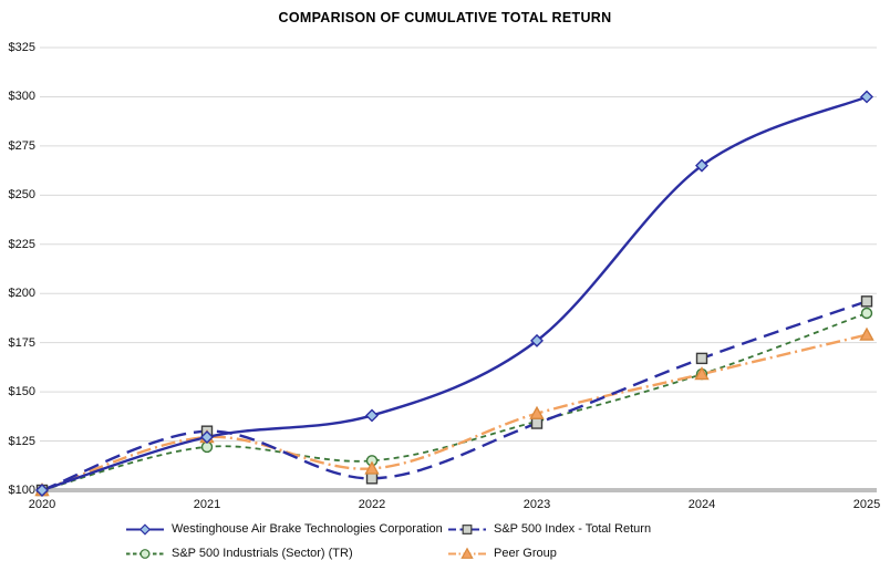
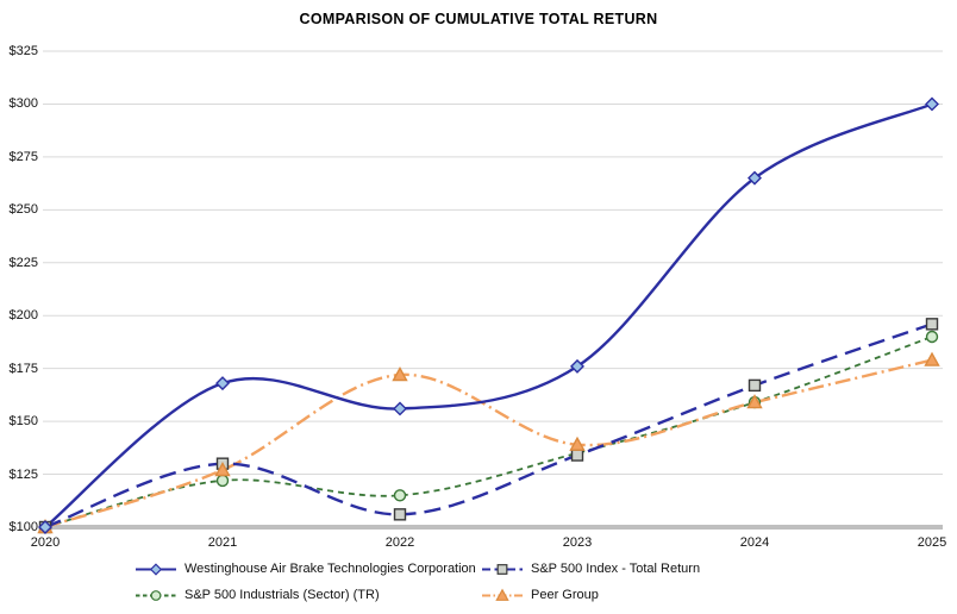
Westinghouse Air Brake Technologies Corporation/2021: $127 -> $168
Westinghouse Air Brake Technologies Corporation/2022: $138 -> $156
Peer Group/2022: $111 -> $172
